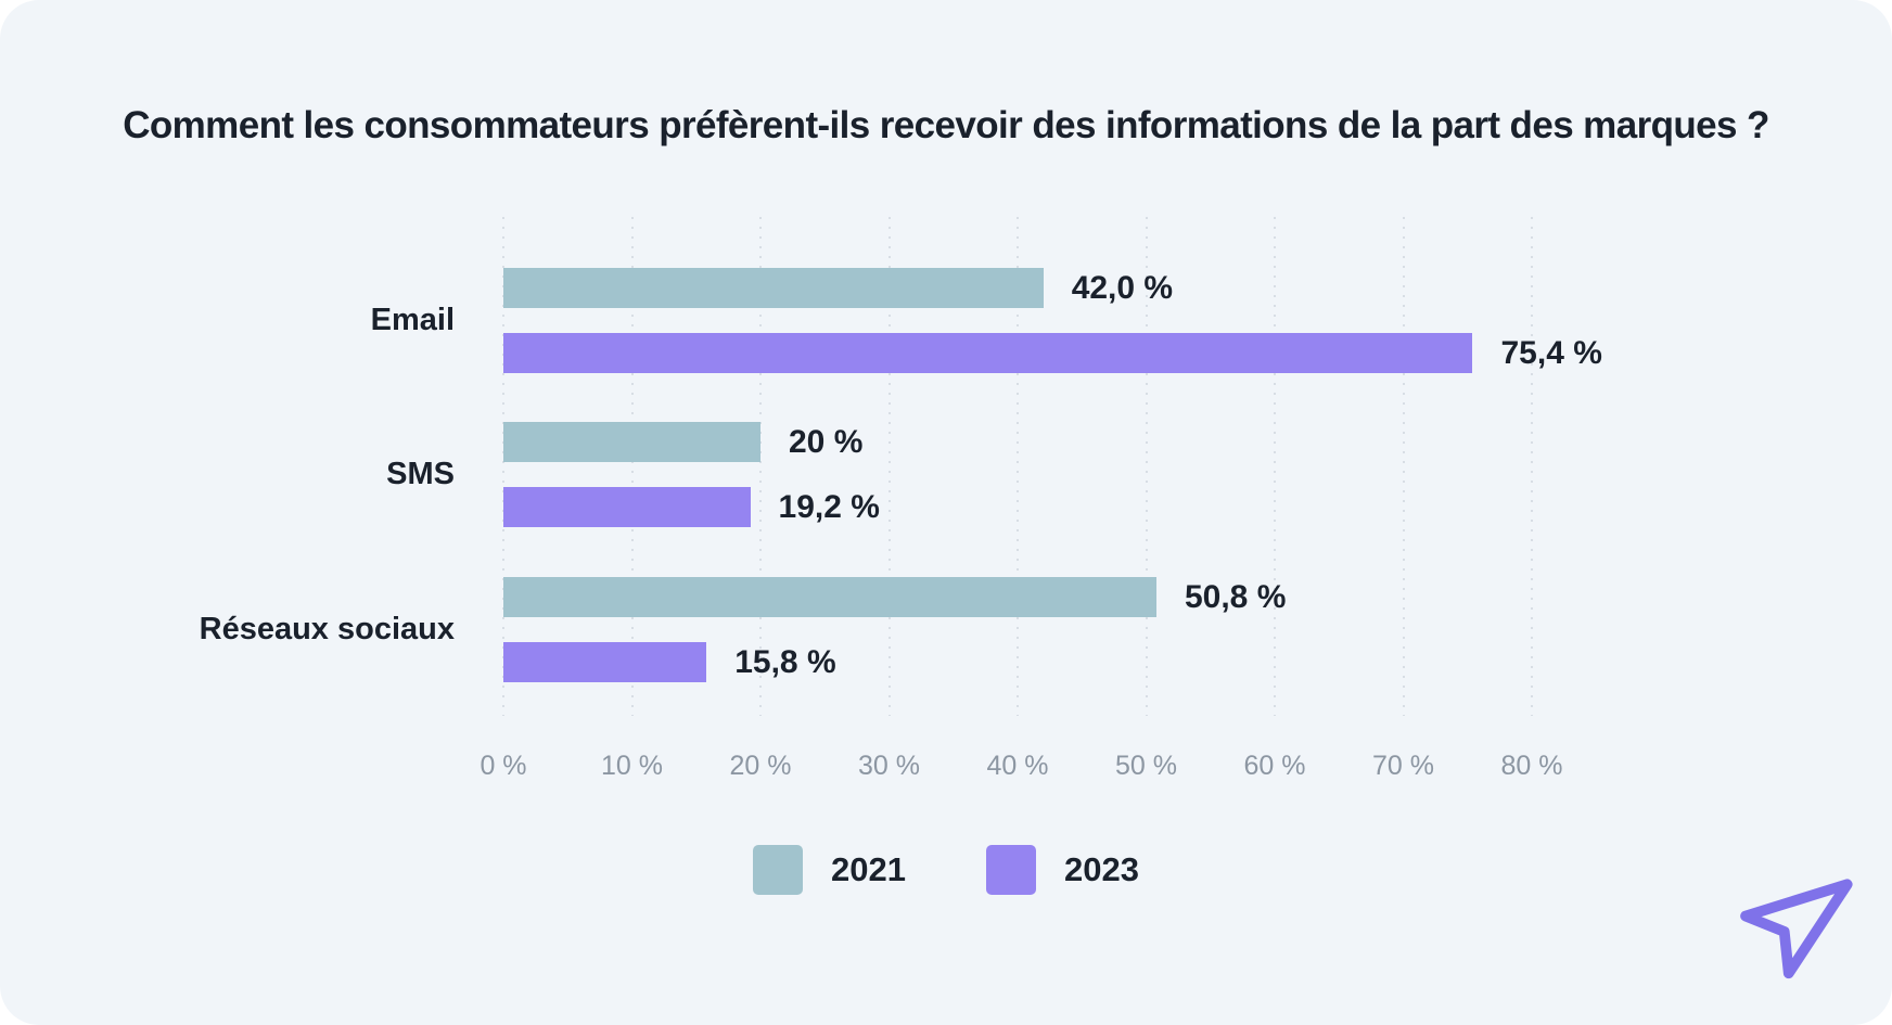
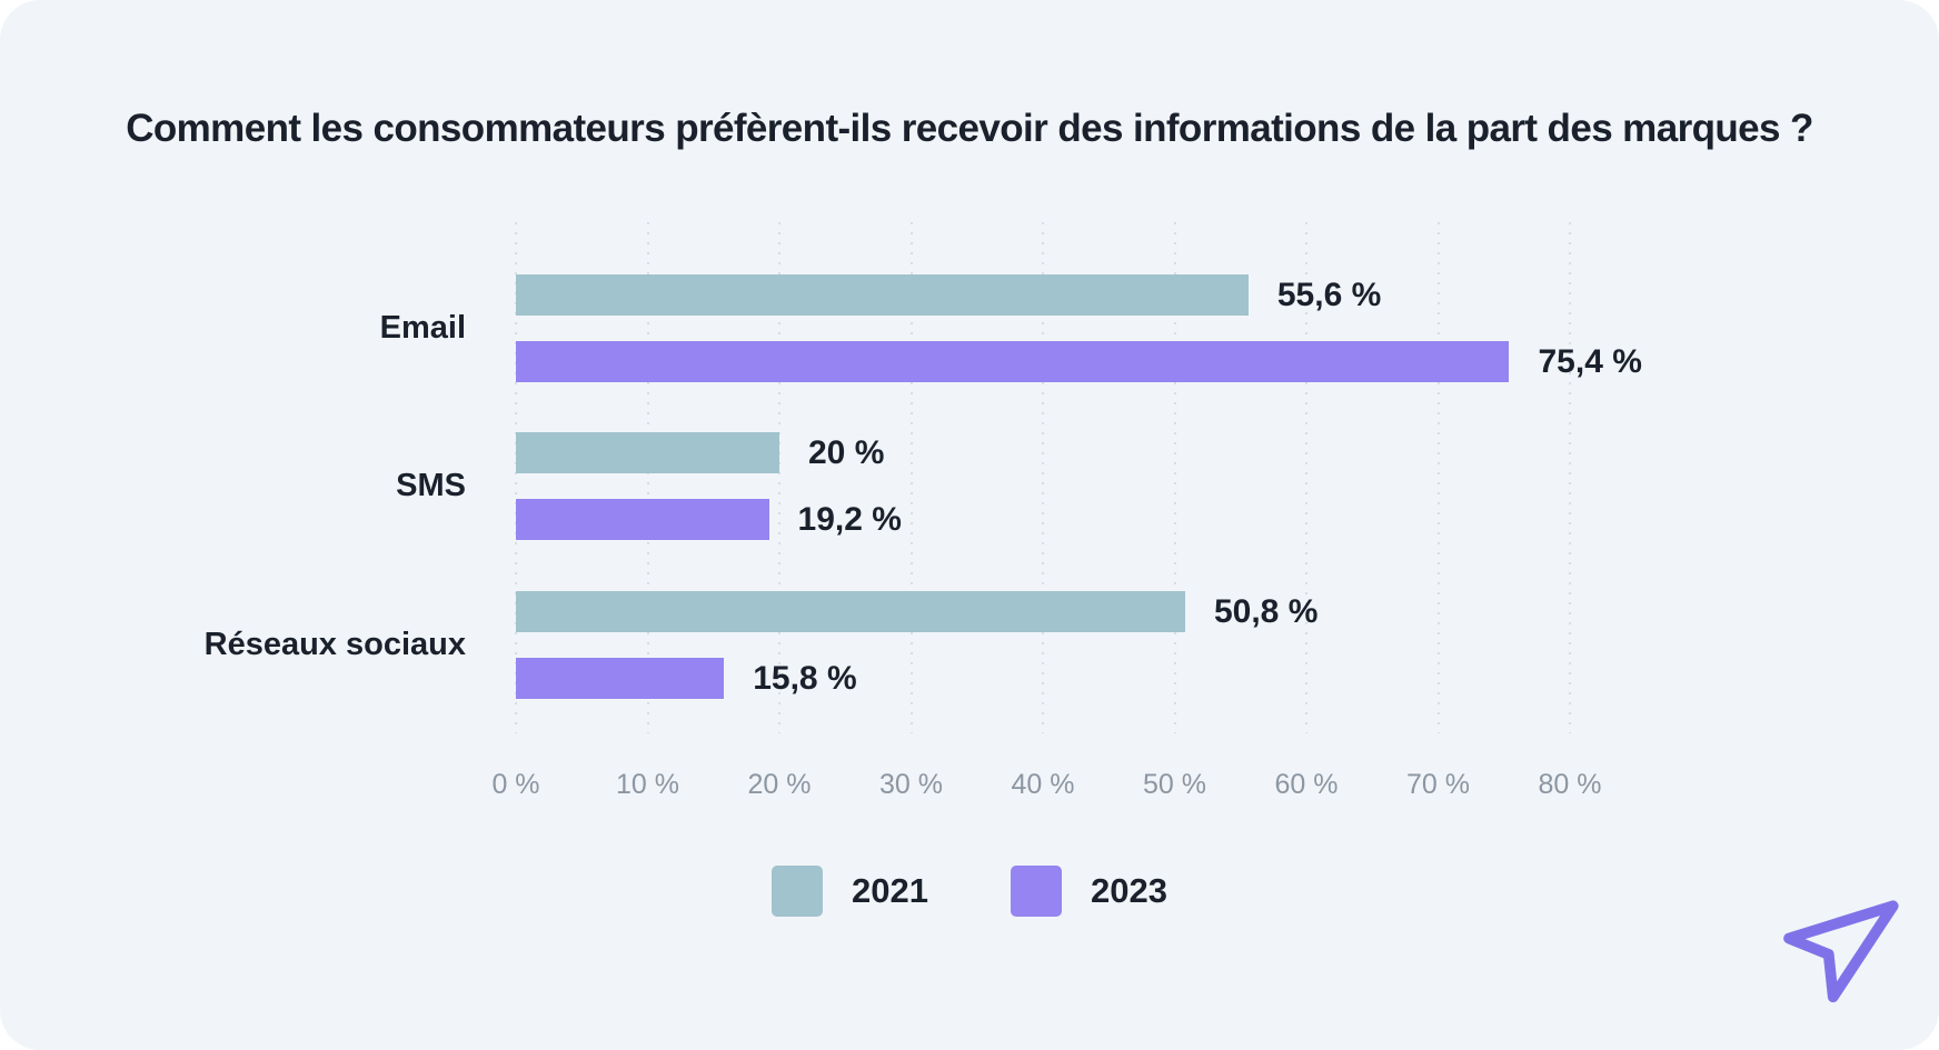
2021/Email: 42,0 -> 55,6
